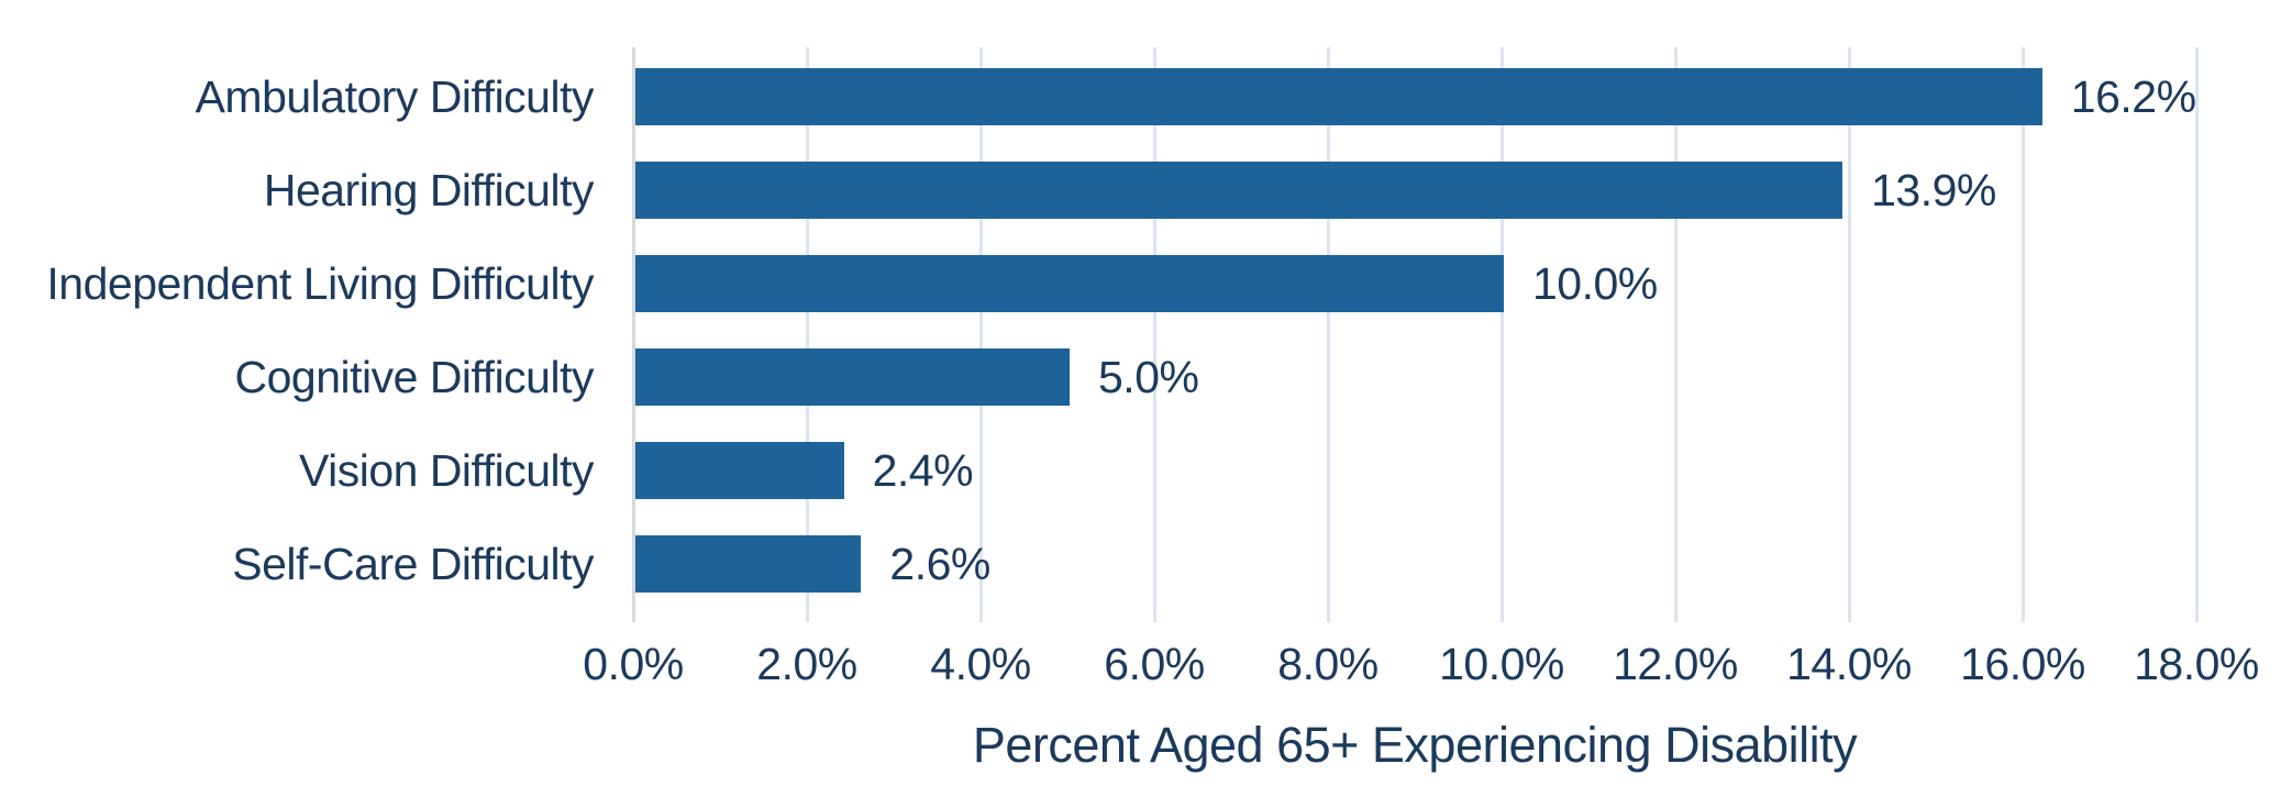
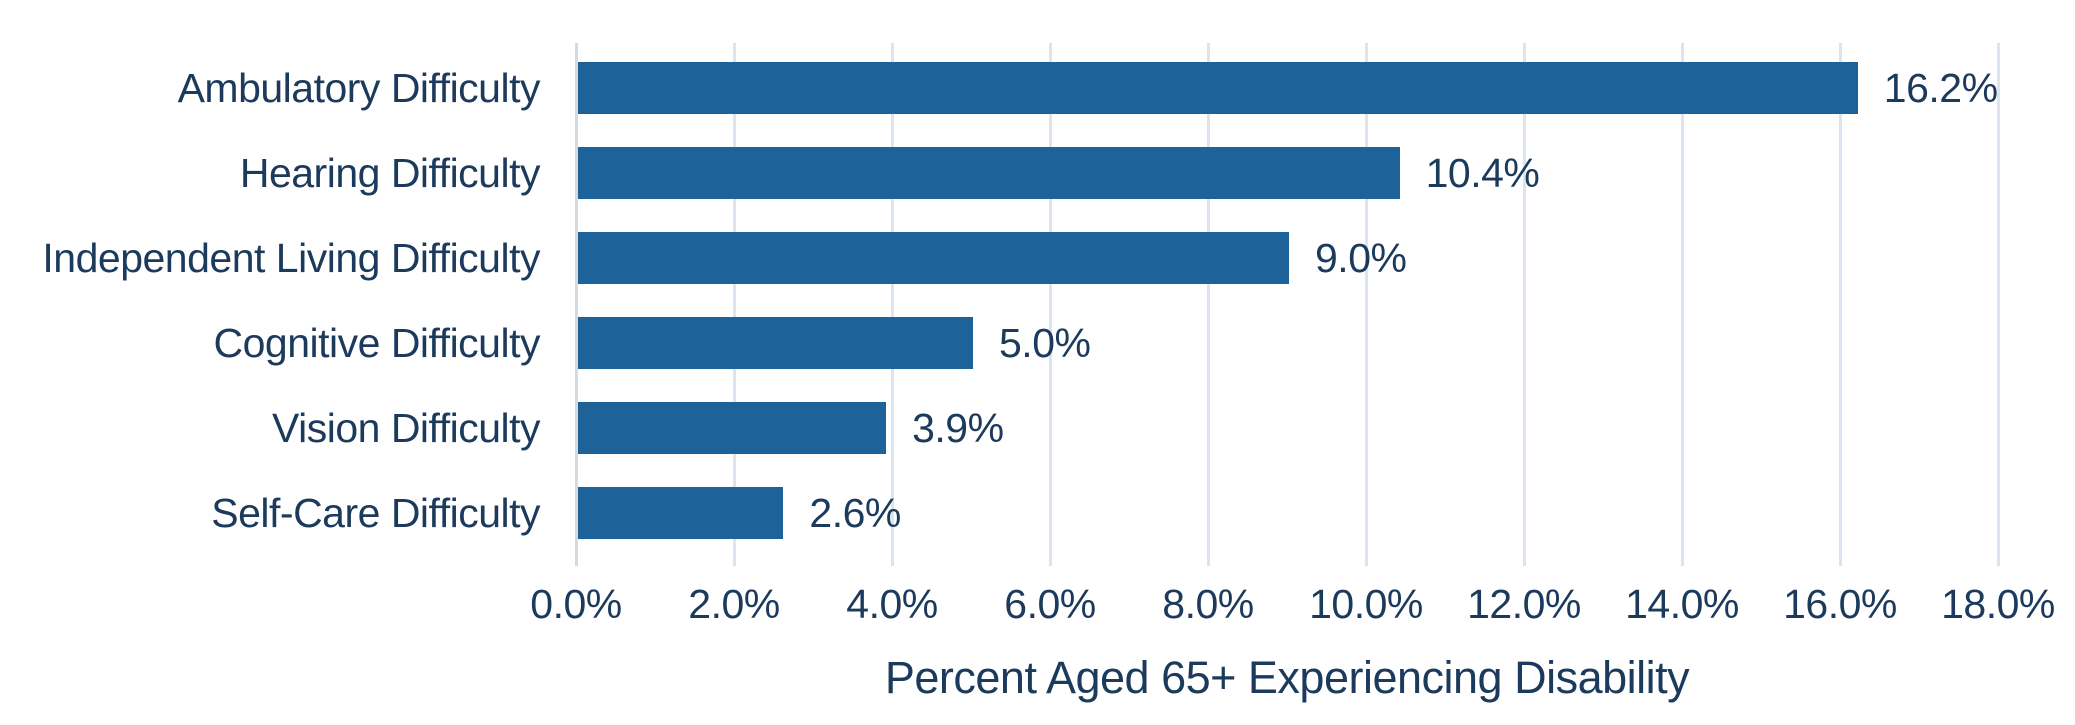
Hearing Difficulty: 13.9% -> 10.4%
Independent Living Difficulty: 10.0% -> 9.0%
Vision Difficulty: 2.4% -> 3.9%
